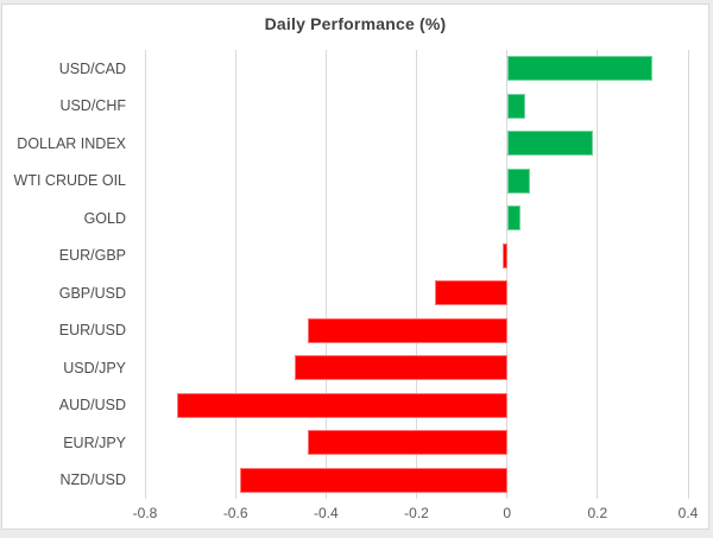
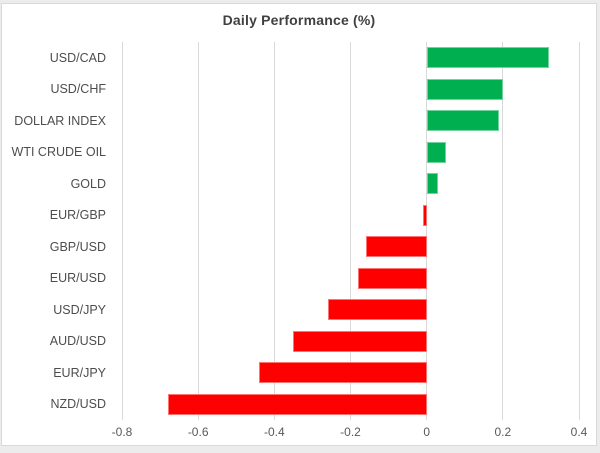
USD/CHF: 0.04 -> 0.20
EUR/USD: -0.44 -> -0.18
USD/JPY: -0.47 -> -0.26
AUD/USD: -0.73 -> -0.35
NZD/USD: -0.59 -> -0.68
